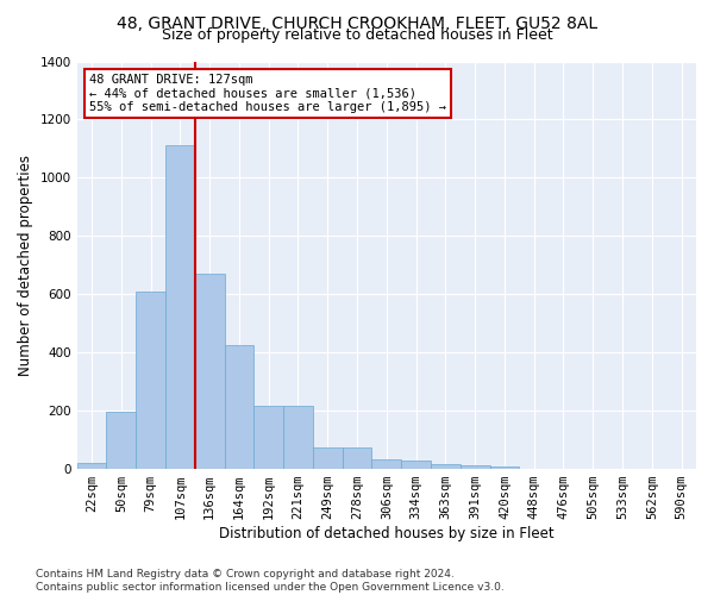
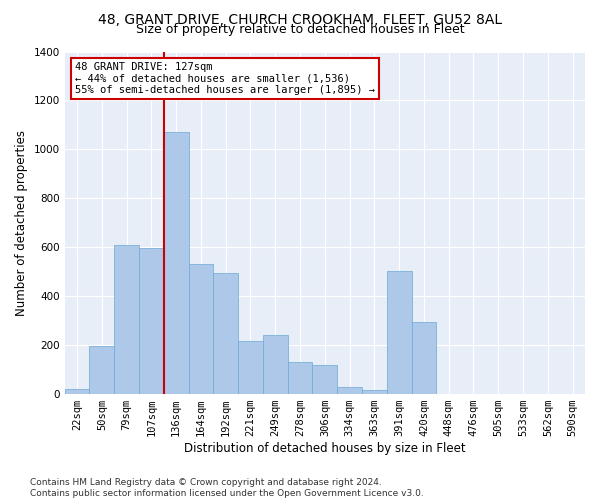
107sqm: 1110 -> 595
136sqm: 670 -> 1070
164sqm: 425 -> 530
192sqm: 215 -> 495
249sqm: 75 -> 240
278sqm: 75 -> 130
306sqm: 35 -> 120
391sqm: 13 -> 505
420sqm: 8 -> 295
